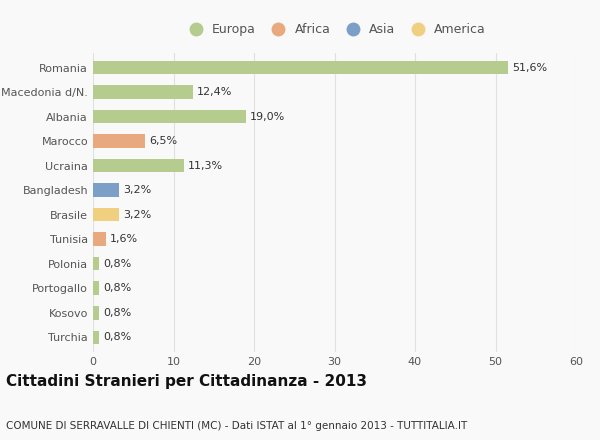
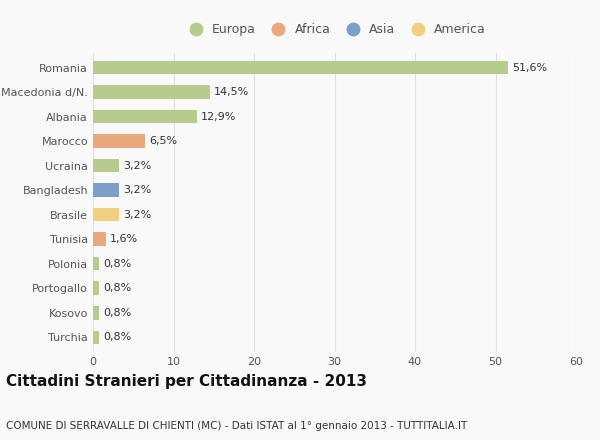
Macedonia d/N.: 12,4% -> 14,5%
Albania: 19,0% -> 12,9%
Ucraina: 11,3% -> 3,2%
